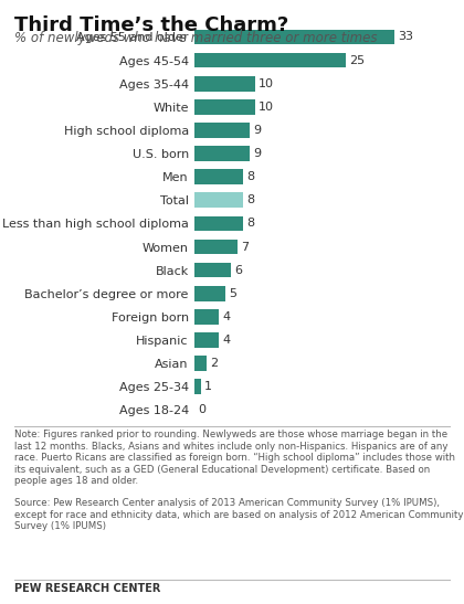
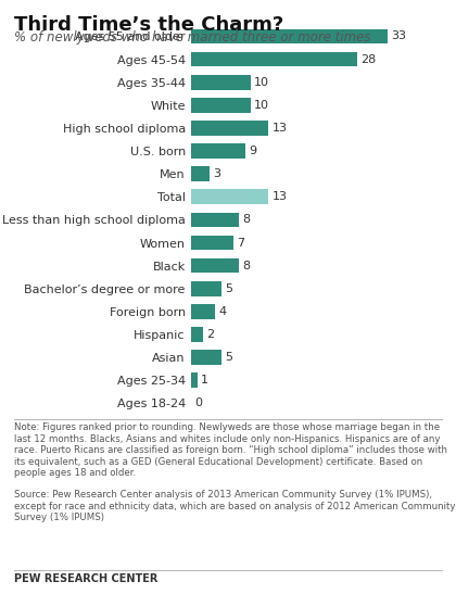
Ages 45-54: 25 -> 28
High school diploma: 9 -> 13
Men: 8 -> 3
Total: 8 -> 13
Black: 6 -> 8
Hispanic: 4 -> 2
Asian: 2 -> 5
